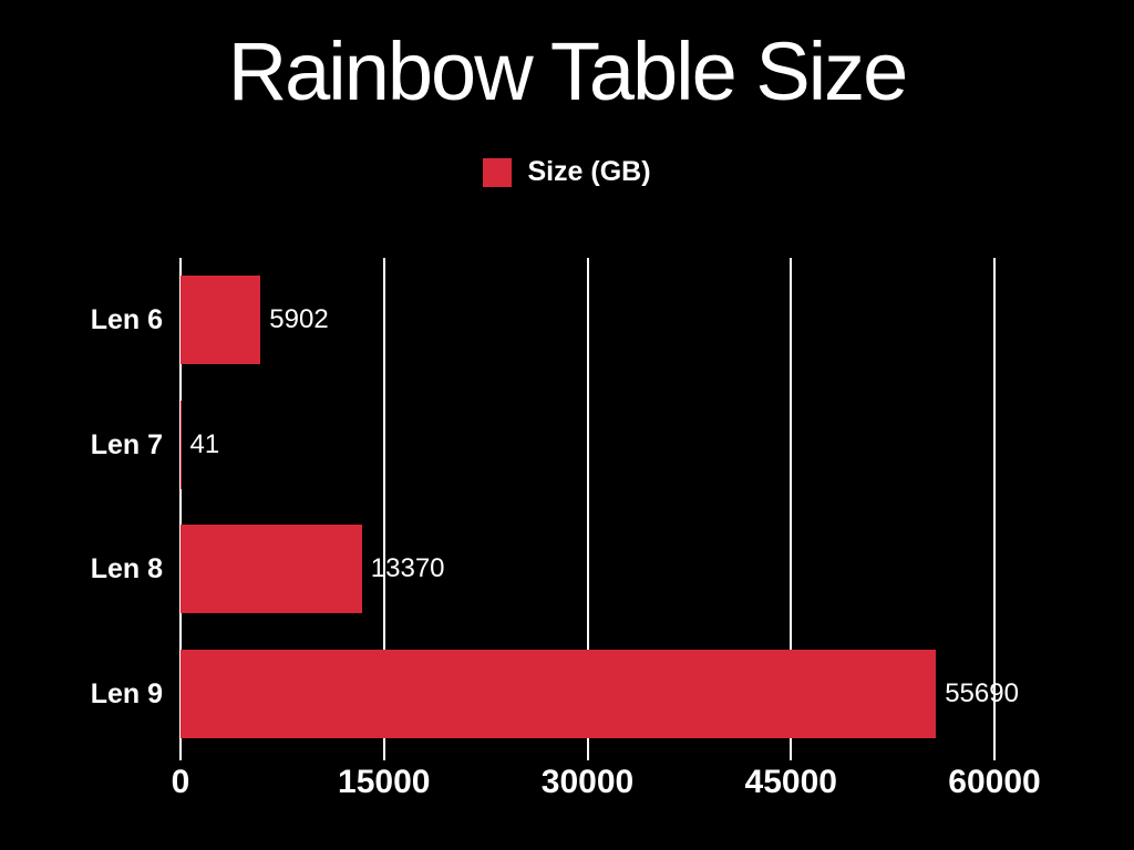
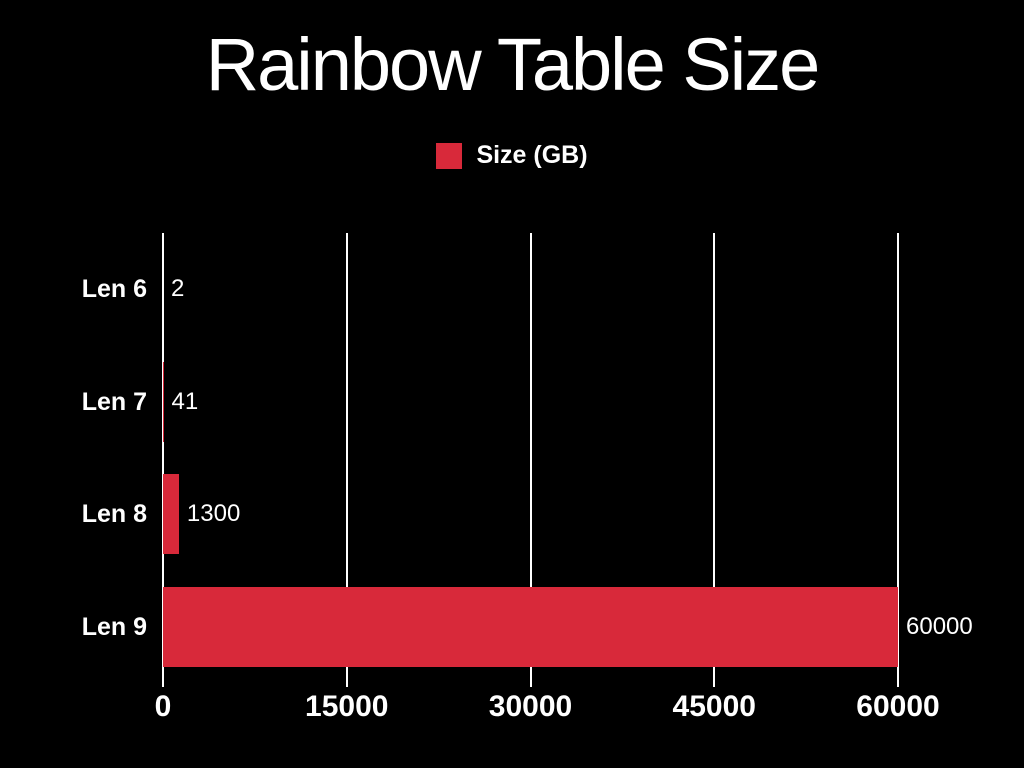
Len 6: 5902 -> 2
Len 8: 13370 -> 1300
Len 9: 55690 -> 60000
